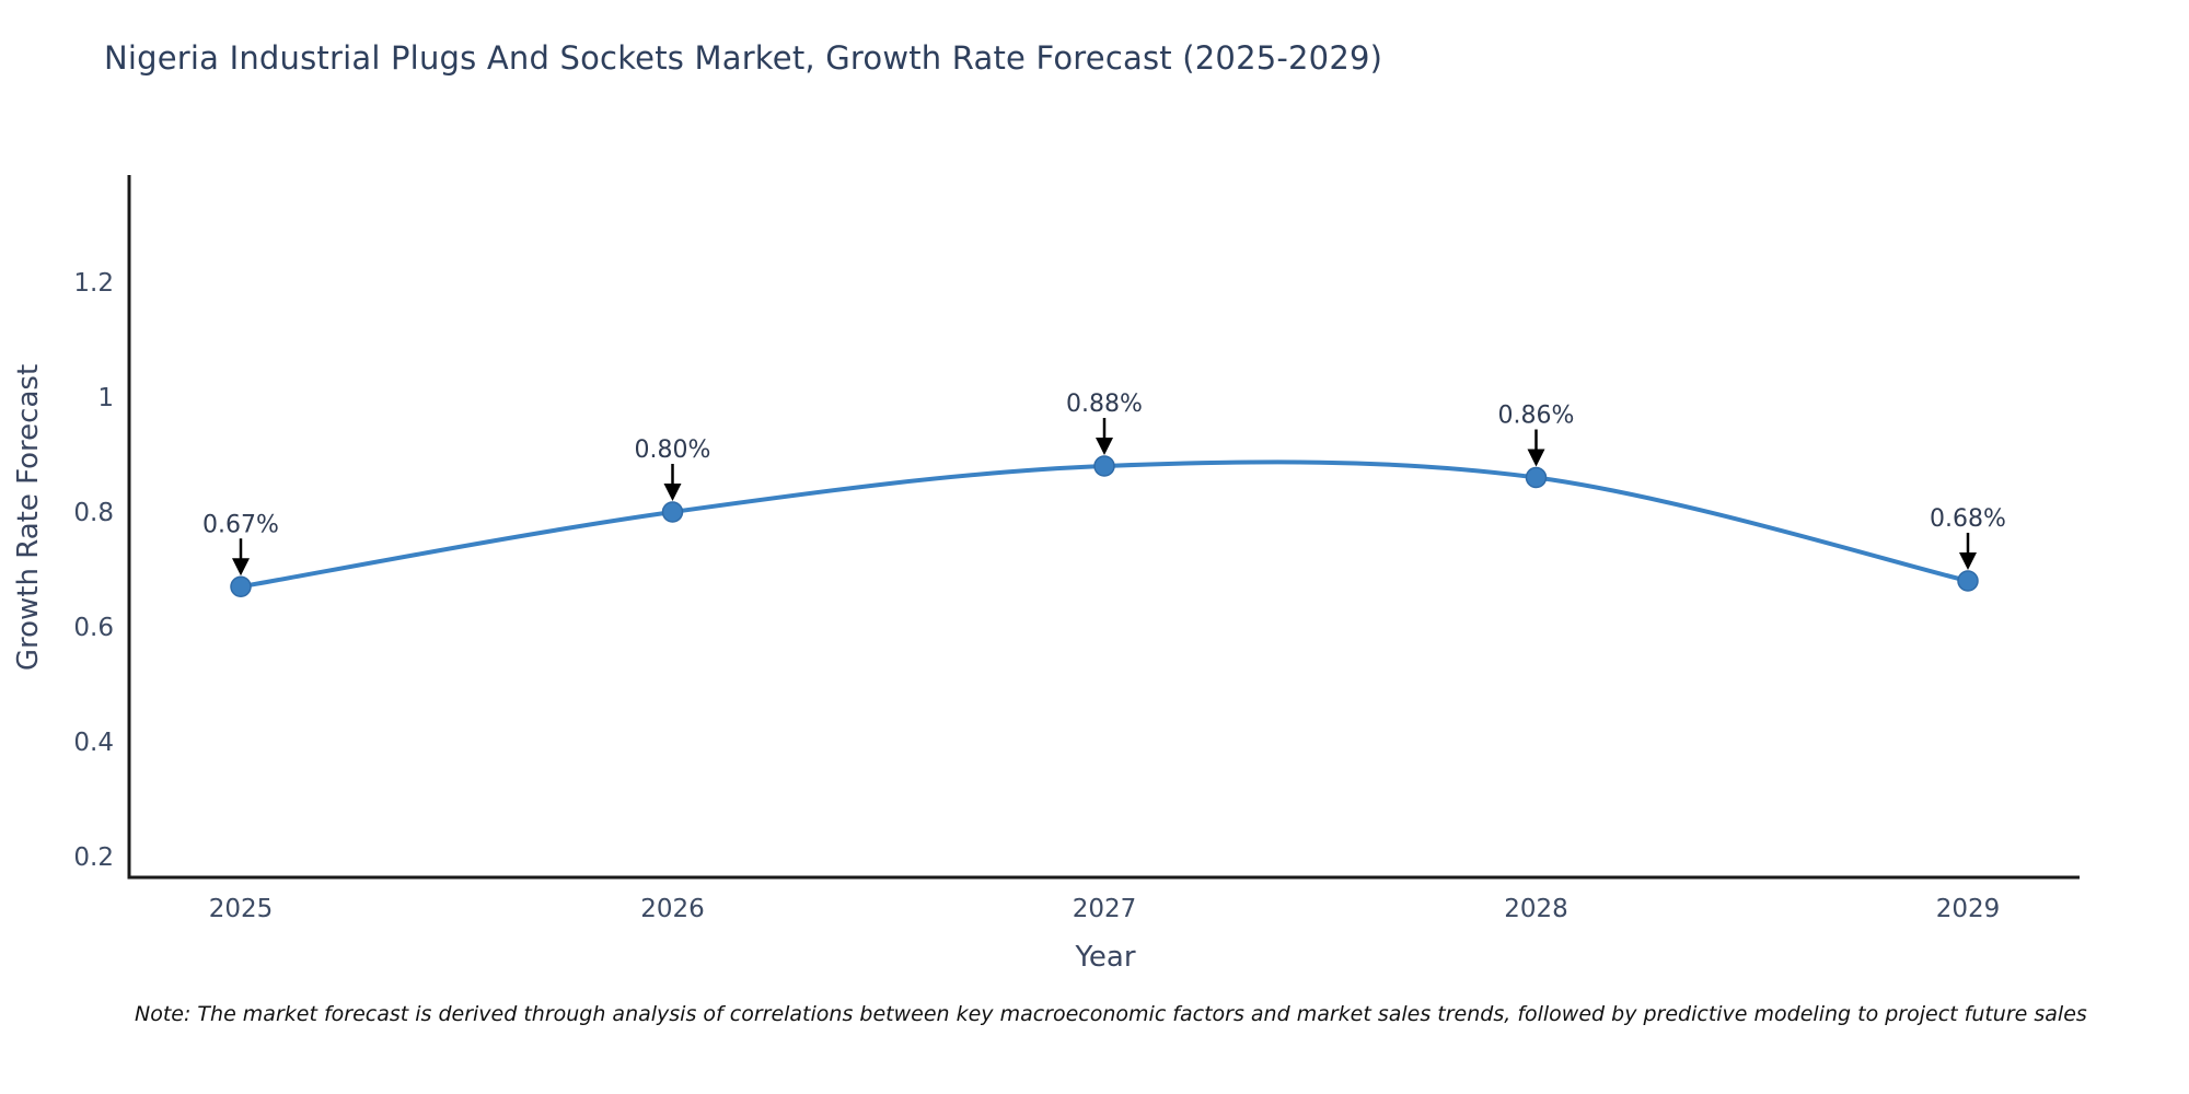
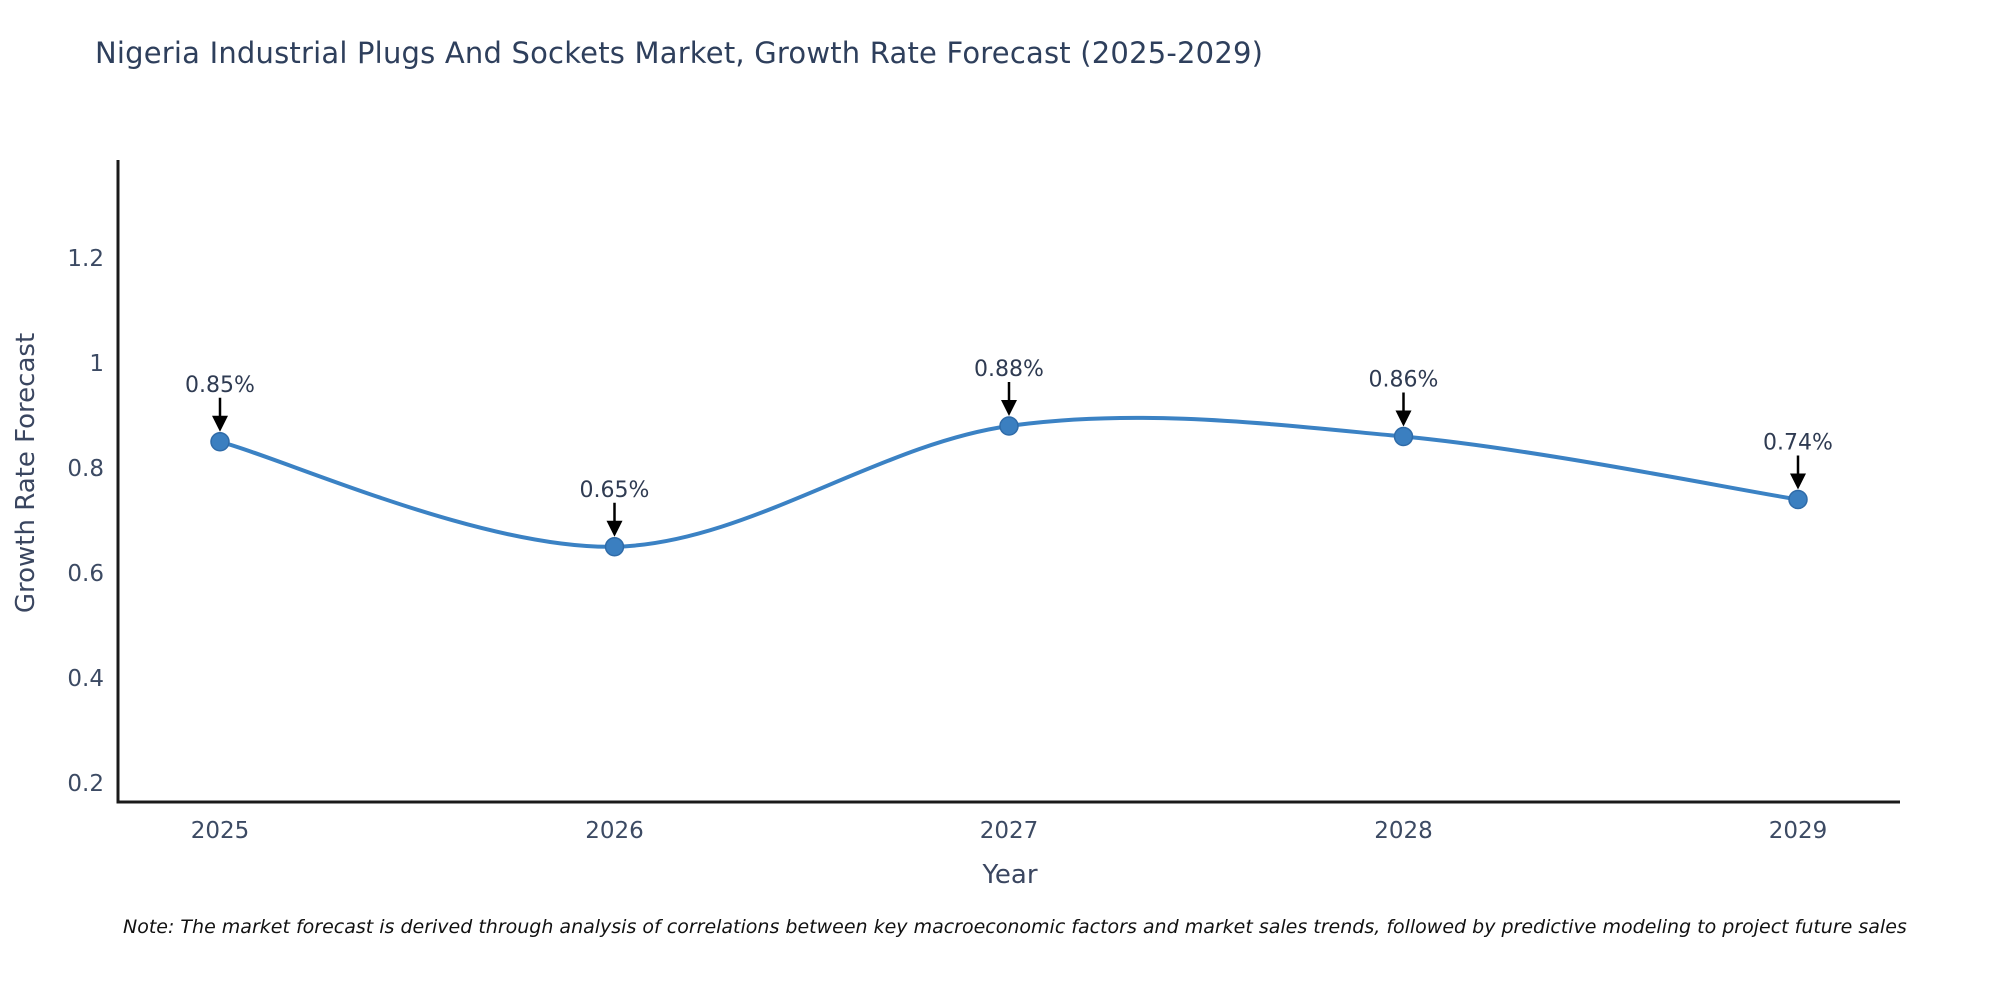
2025: 0.67% -> 0.85%
2026: 0.80% -> 0.65%
2029: 0.68% -> 0.74%
